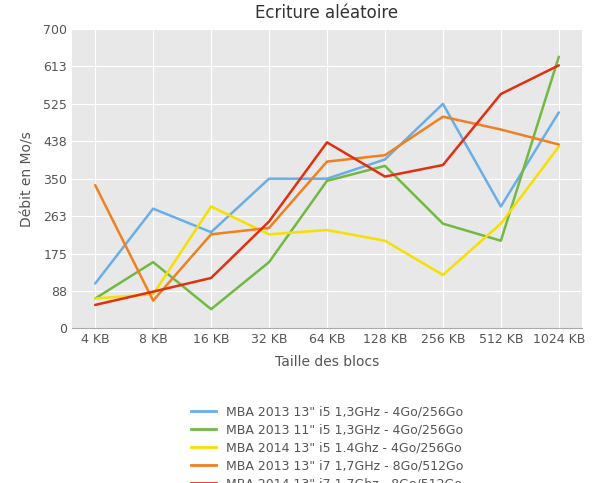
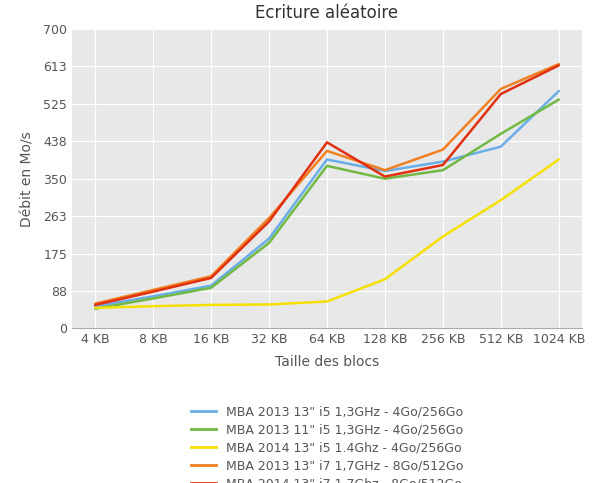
MBA 2013 13" i5 1,3GHz - 4Go/256Go/4 KB: 105 -> 52
MBA 2013 11" i5 1,3GHz - 4Go/256Go/4 KB: 70 -> 46
MBA 2014 13" i5 1.4Ghz - 4Go/256Go/4 KB: 70 -> 48
MBA 2013 13" i7 1,7GHz - 8Go/512Go/4 KB: 335 -> 58
MBA 2013 13" i5 1,3GHz - 4Go/256Go/8 KB: 280 -> 75
MBA 2013 11" i5 1,3GHz - 4Go/256Go/8 KB: 155 -> 70
MBA 2014 13" i5 1.4Ghz - 4Go/256Go/8 KB: 80 -> 52
MBA 2013 13" i7 1,7GHz - 8Go/512Go/8 KB: 65 -> 90
MBA 2013 13" i5 1,3GHz - 4Go/256Go/16 KB: 225 -> 100
MBA 2013 11" i5 1,3GHz - 4Go/256Go/16 KB: 45 -> 95
MBA 2014 13" i5 1.4Ghz - 4Go/256Go/16 KB: 285 -> 55
MBA 2013 13" i7 1,7GHz - 8Go/512Go/16 KB: 220 -> 122
MBA 2013 13" i5 1,3GHz - 4Go/256Go/32 KB: 350 -> 210
MBA 2013 11" i5 1,3GHz - 4Go/256Go/32 KB: 155 -> 200
MBA 2014 13" i5 1.4Ghz - 4Go/256Go/32 KB: 220 -> 56
MBA 2013 13" i7 1,7GHz - 8Go/512Go/32 KB: 235 -> 258
MBA 2013 13" i5 1,3GHz - 4Go/256Go/64 KB: 350 -> 395
MBA 2013 11" i5 1,3GHz - 4Go/256Go/64 KB: 345 -> 380
MBA 2014 13" i5 1.4Ghz - 4Go/256Go/64 KB: 230 -> 63
MBA 2013 13" i7 1,7GHz - 8Go/512Go/64 KB: 390 -> 415
MBA 2013 13" i5 1,3GHz - 4Go/256Go/128 KB: 395 -> 368
MBA 2013 11" i5 1,3GHz - 4Go/256Go/128 KB: 380 -> 350
MBA 2014 13" i5 1.4Ghz - 4Go/256Go/128 KB: 205 -> 115
MBA 2013 13" i7 1,7GHz - 8Go/512Go/128 KB: 405 -> 370
MBA 2013 13" i5 1,3GHz - 4Go/256Go/256 KB: 525 -> 390
MBA 2013 11" i5 1,3GHz - 4Go/256Go/256 KB: 245 -> 370
MBA 2014 13" i5 1.4Ghz - 4Go/256Go/256 KB: 125 -> 215
MBA 2013 13" i7 1,7GHz - 8Go/512Go/256 KB: 495 -> 418
MBA 2013 13" i5 1,3GHz - 4Go/256Go/512 KB: 285 -> 425
MBA 2013 11" i5 1,3GHz - 4Go/256Go/512 KB: 205 -> 455
MBA 2014 13" i5 1.4Ghz - 4Go/256Go/512 KB: 245 -> 300
MBA 2013 13" i7 1,7GHz - 8Go/512Go/512 KB: 465 -> 560
MBA 2013 13" i5 1,3GHz - 4Go/256Go/1024 KB: 505 -> 555
MBA 2013 11" i5 1,3GHz - 4Go/256Go/1024 KB: 635 -> 535
MBA 2014 13" i5 1.4Ghz - 4Go/256Go/1024 KB: 425 -> 395
MBA 2013 13" i7 1,7GHz - 8Go/512Go/1024 KB: 430 -> 618
